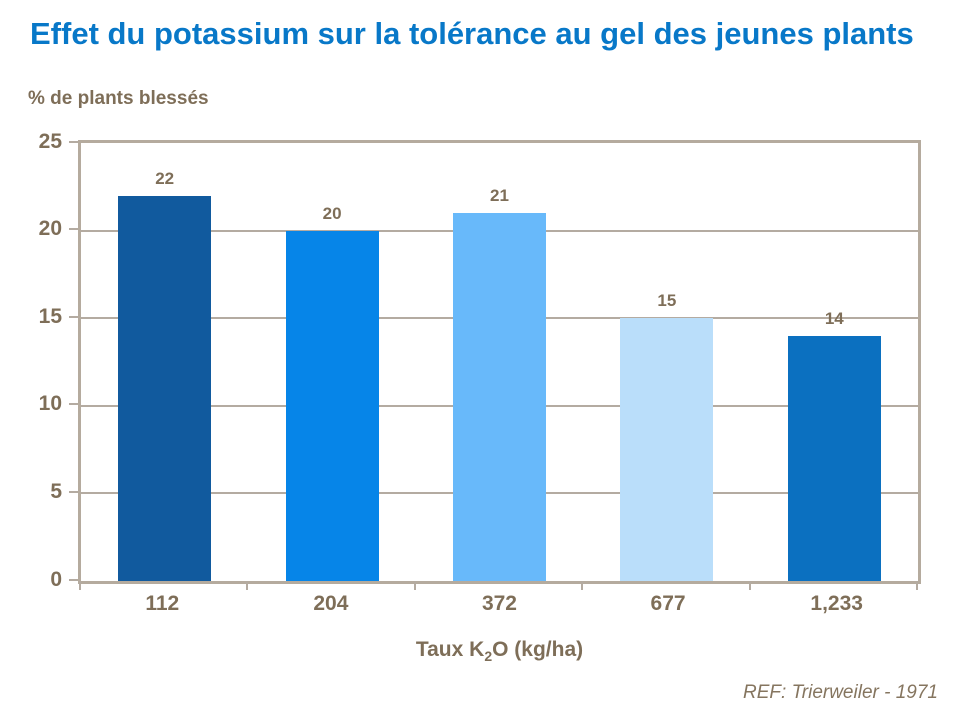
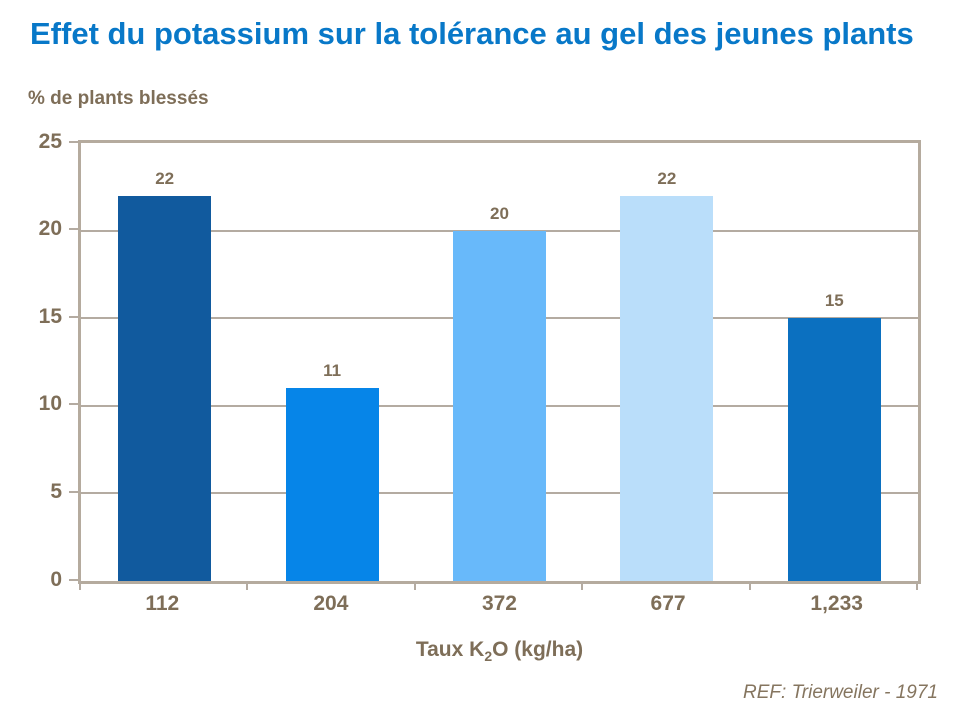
204: 20 -> 11
372: 21 -> 20
677: 15 -> 22
1,233: 14 -> 15
